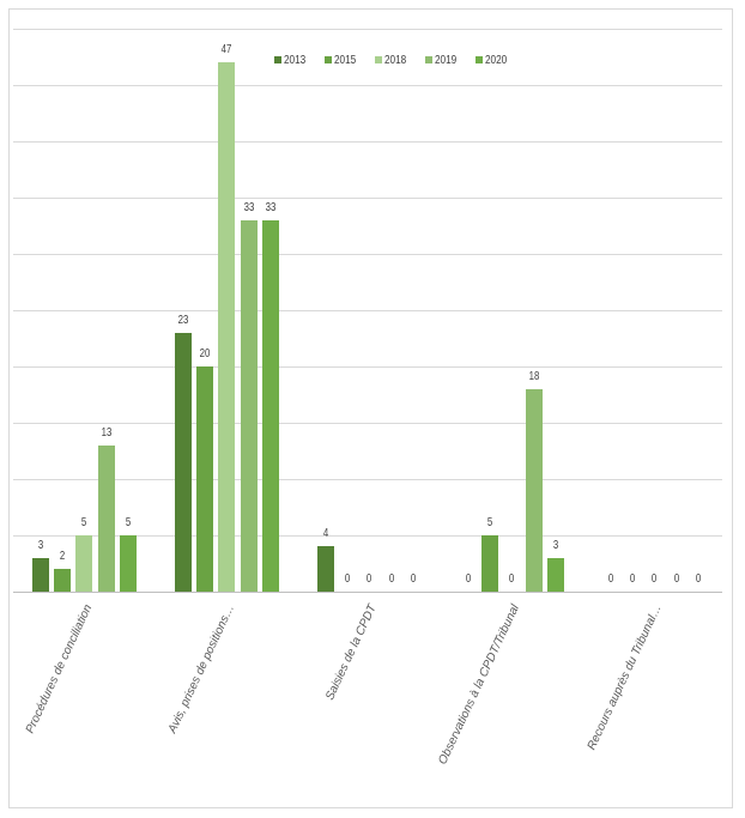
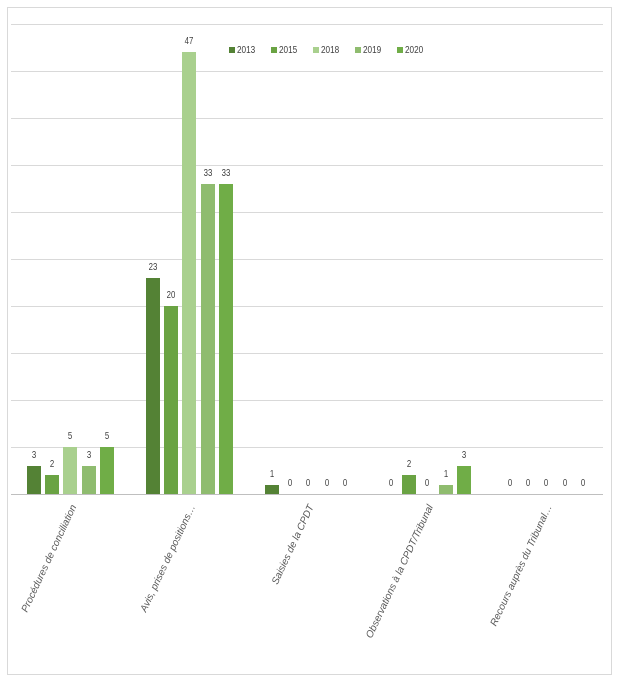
2019/Procédures de conciliation: 13 -> 3
2013/Saisies de la CPDT: 4 -> 1
2015/Observations à la CPDT/Tribunal: 5 -> 2
2019/Observations à la CPDT/Tribunal: 18 -> 1
